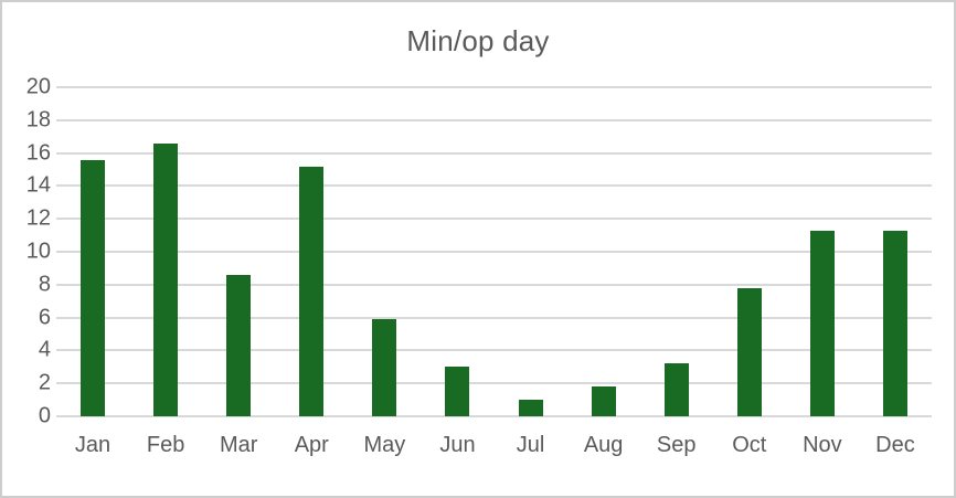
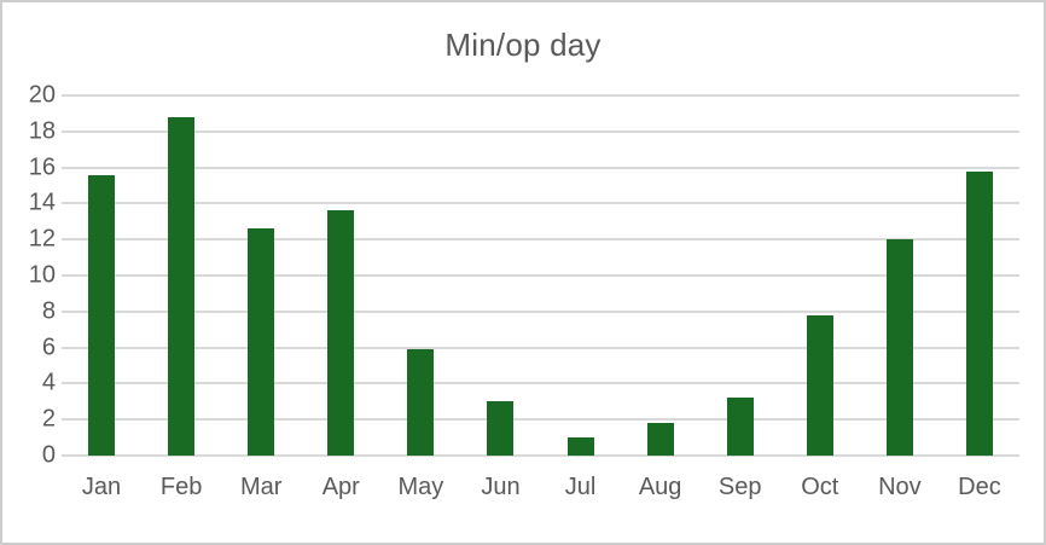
Feb: 16.6 -> 18.8
Mar: 8.6 -> 12.6
Apr: 15.2 -> 13.6
Nov: 11.3 -> 12.0
Dec: 11.3 -> 15.8
